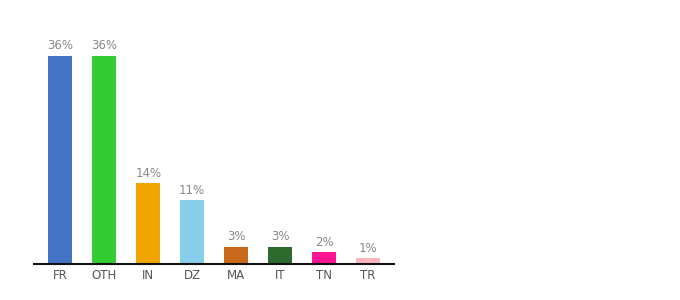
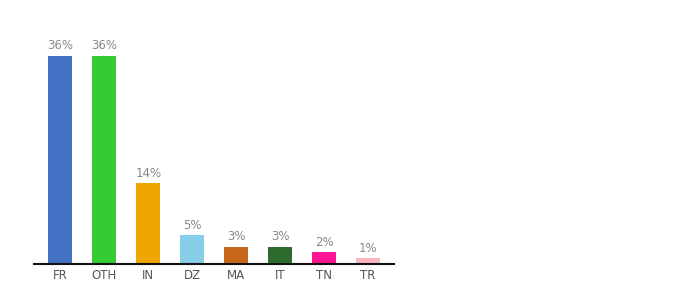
DZ: 11% -> 5%
